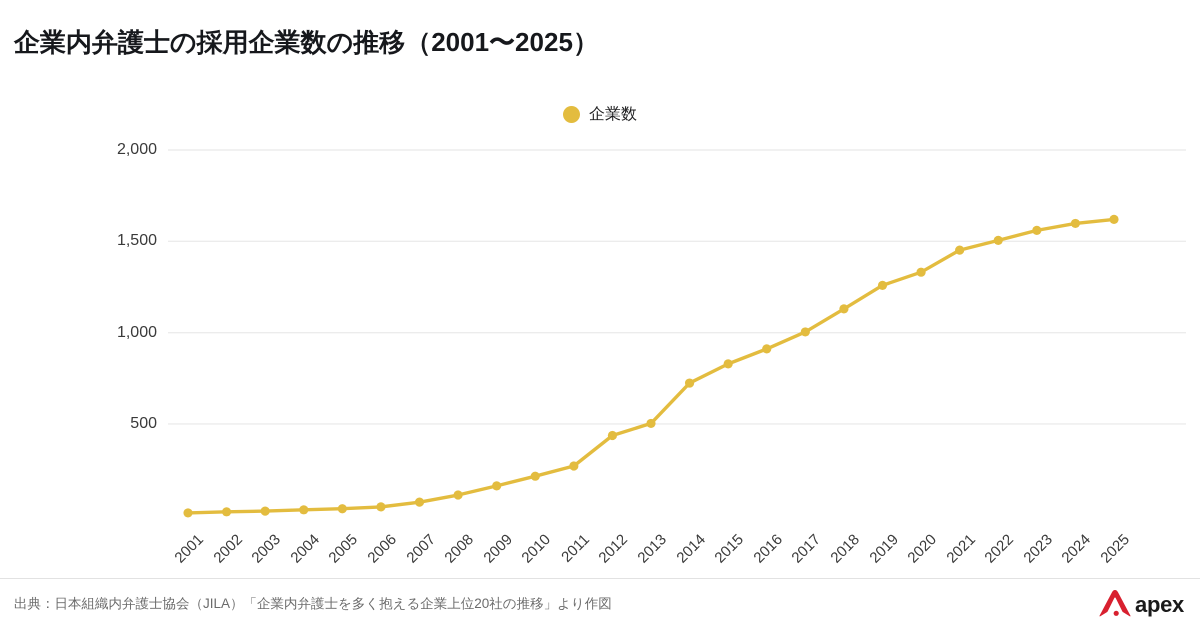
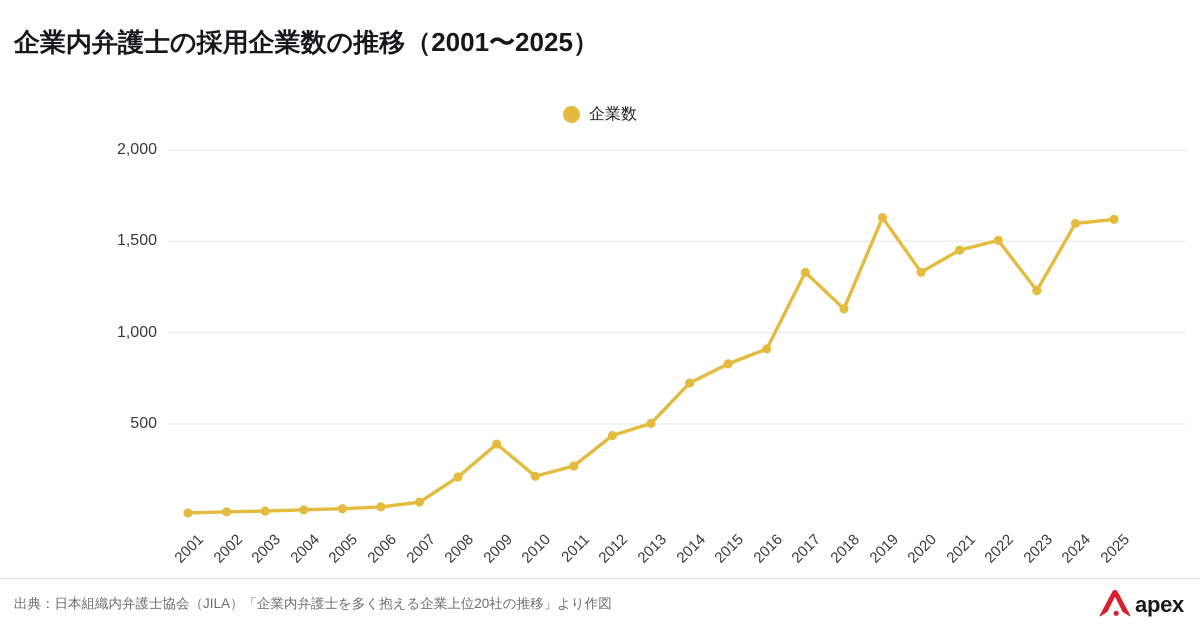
2008: 110 -> 210
2009: 160 -> 390
2017: 1000 -> 1330
2019: 1260 -> 1630
2023: 1560 -> 1230
